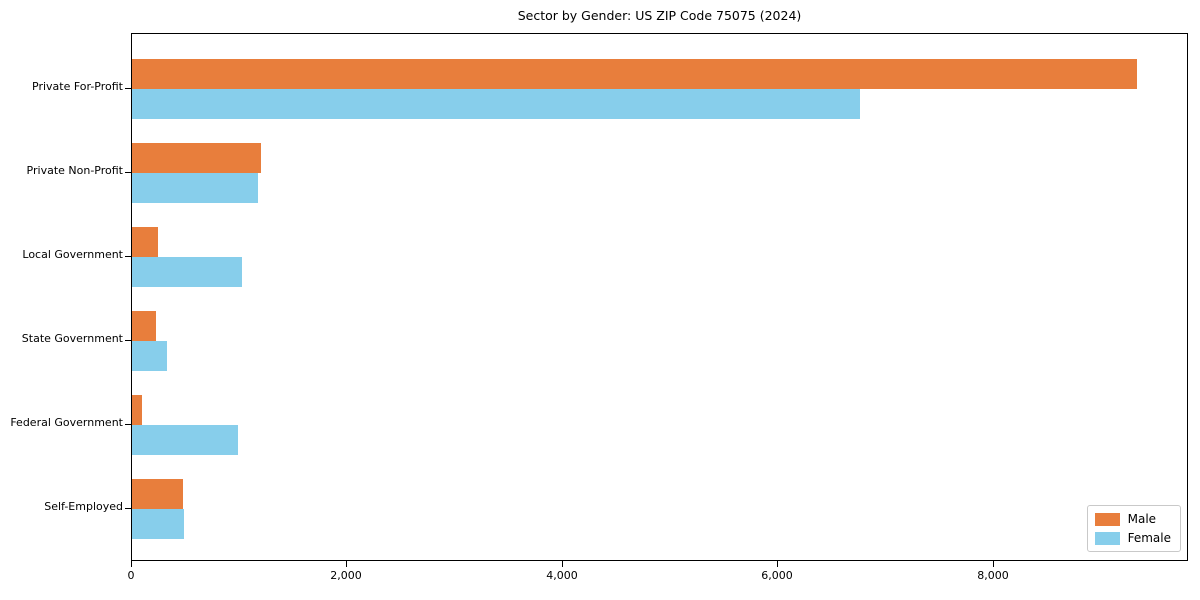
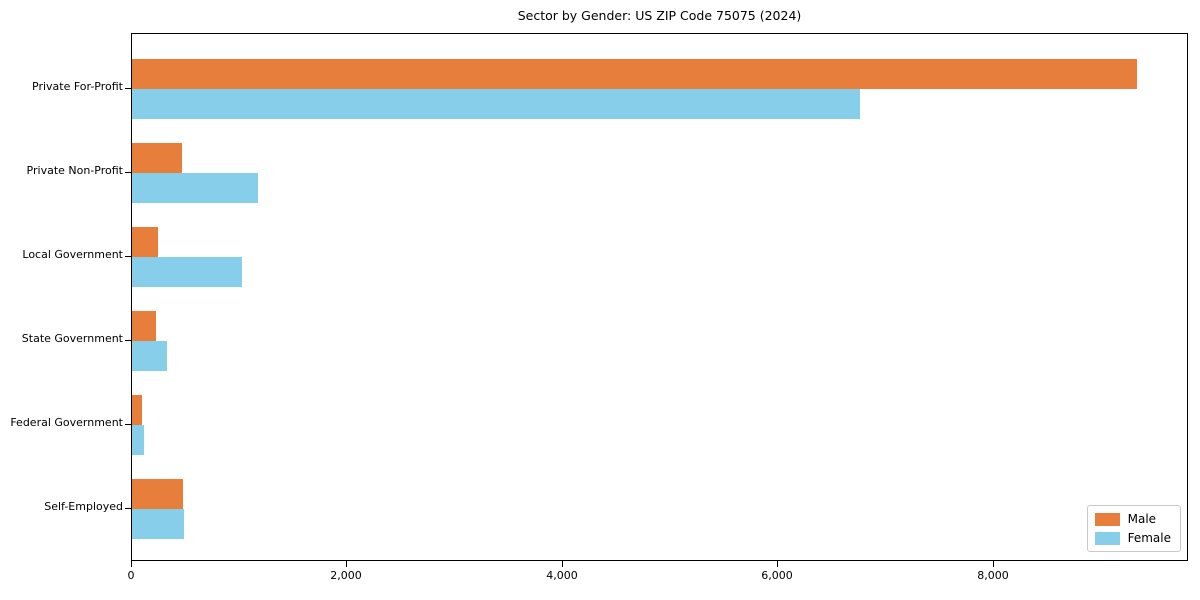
Male/Private Non-Profit: 1200 -> 460
Female/Federal Government: 980 -> 110
